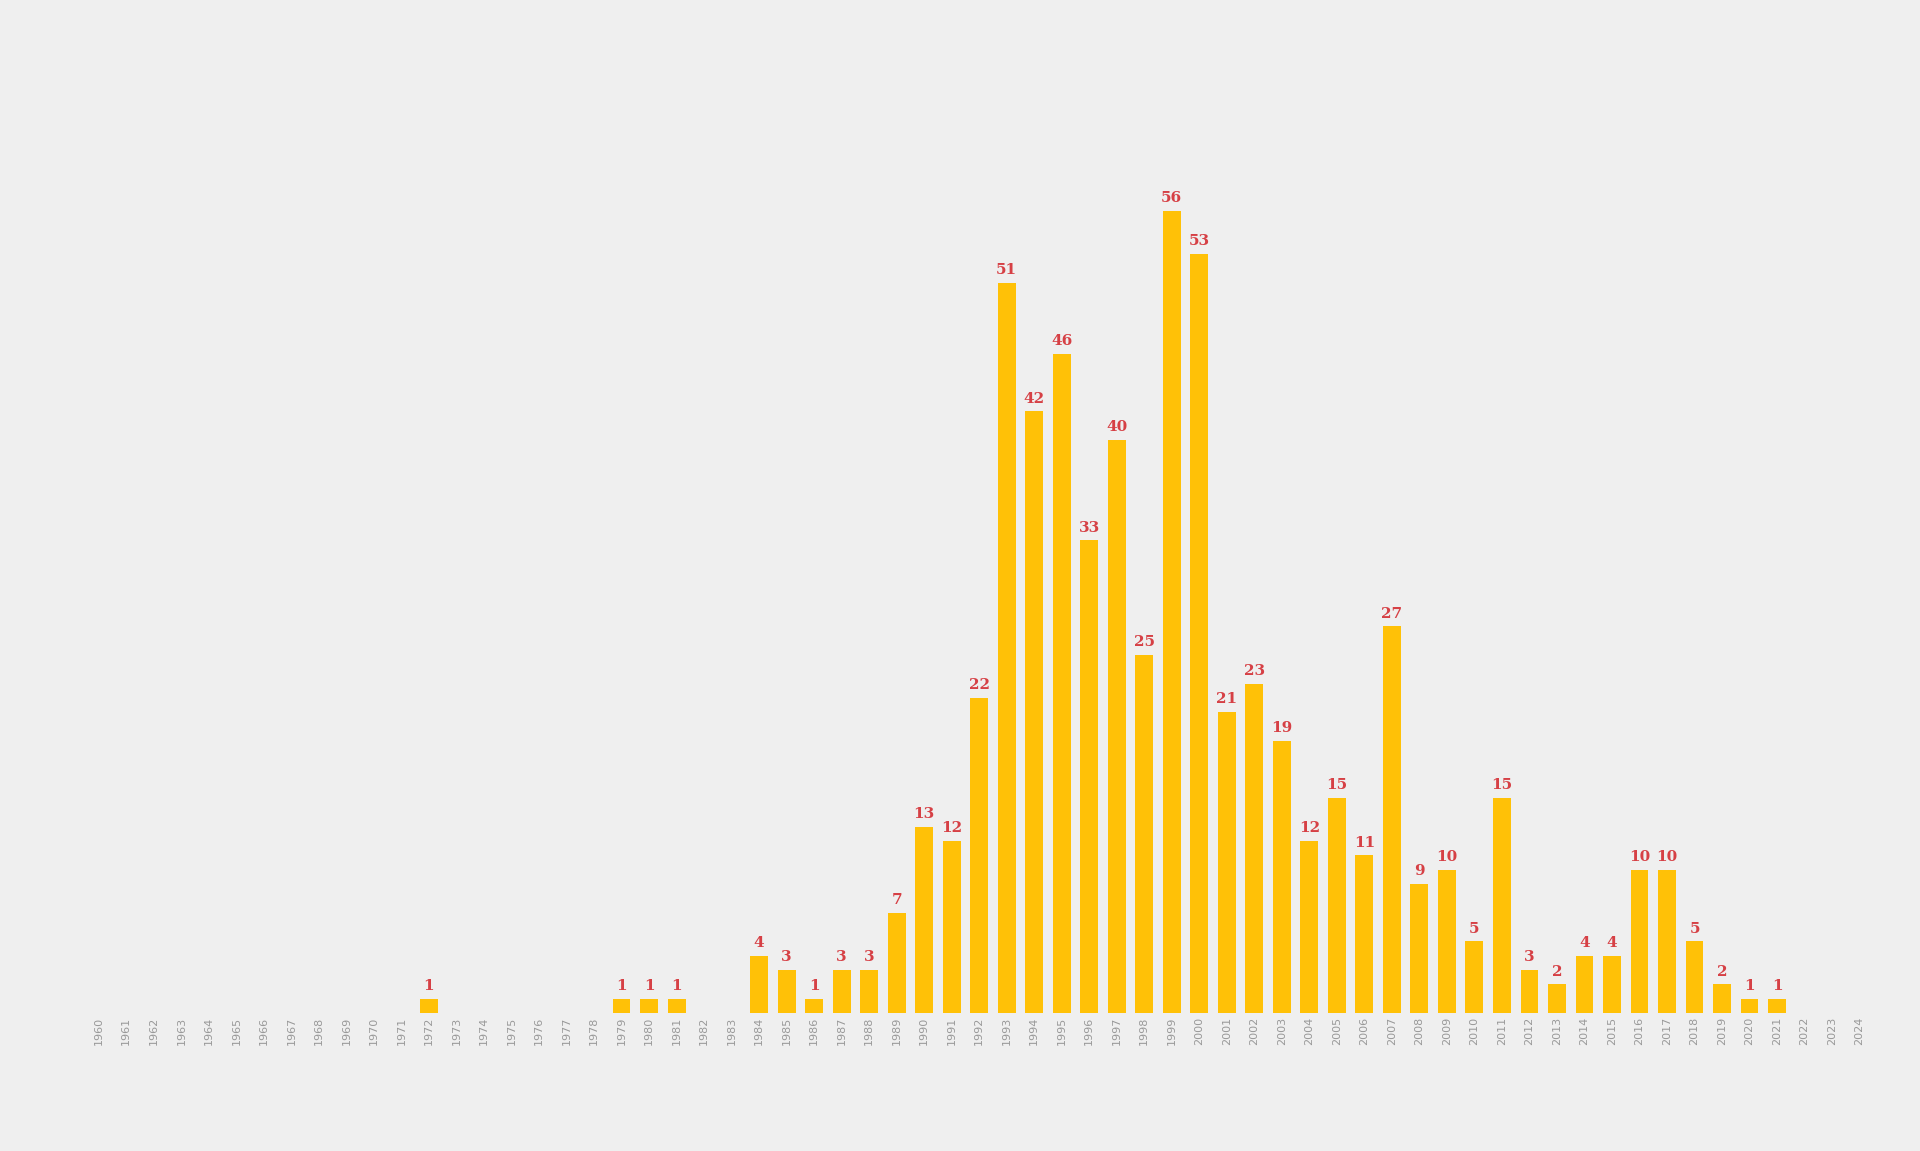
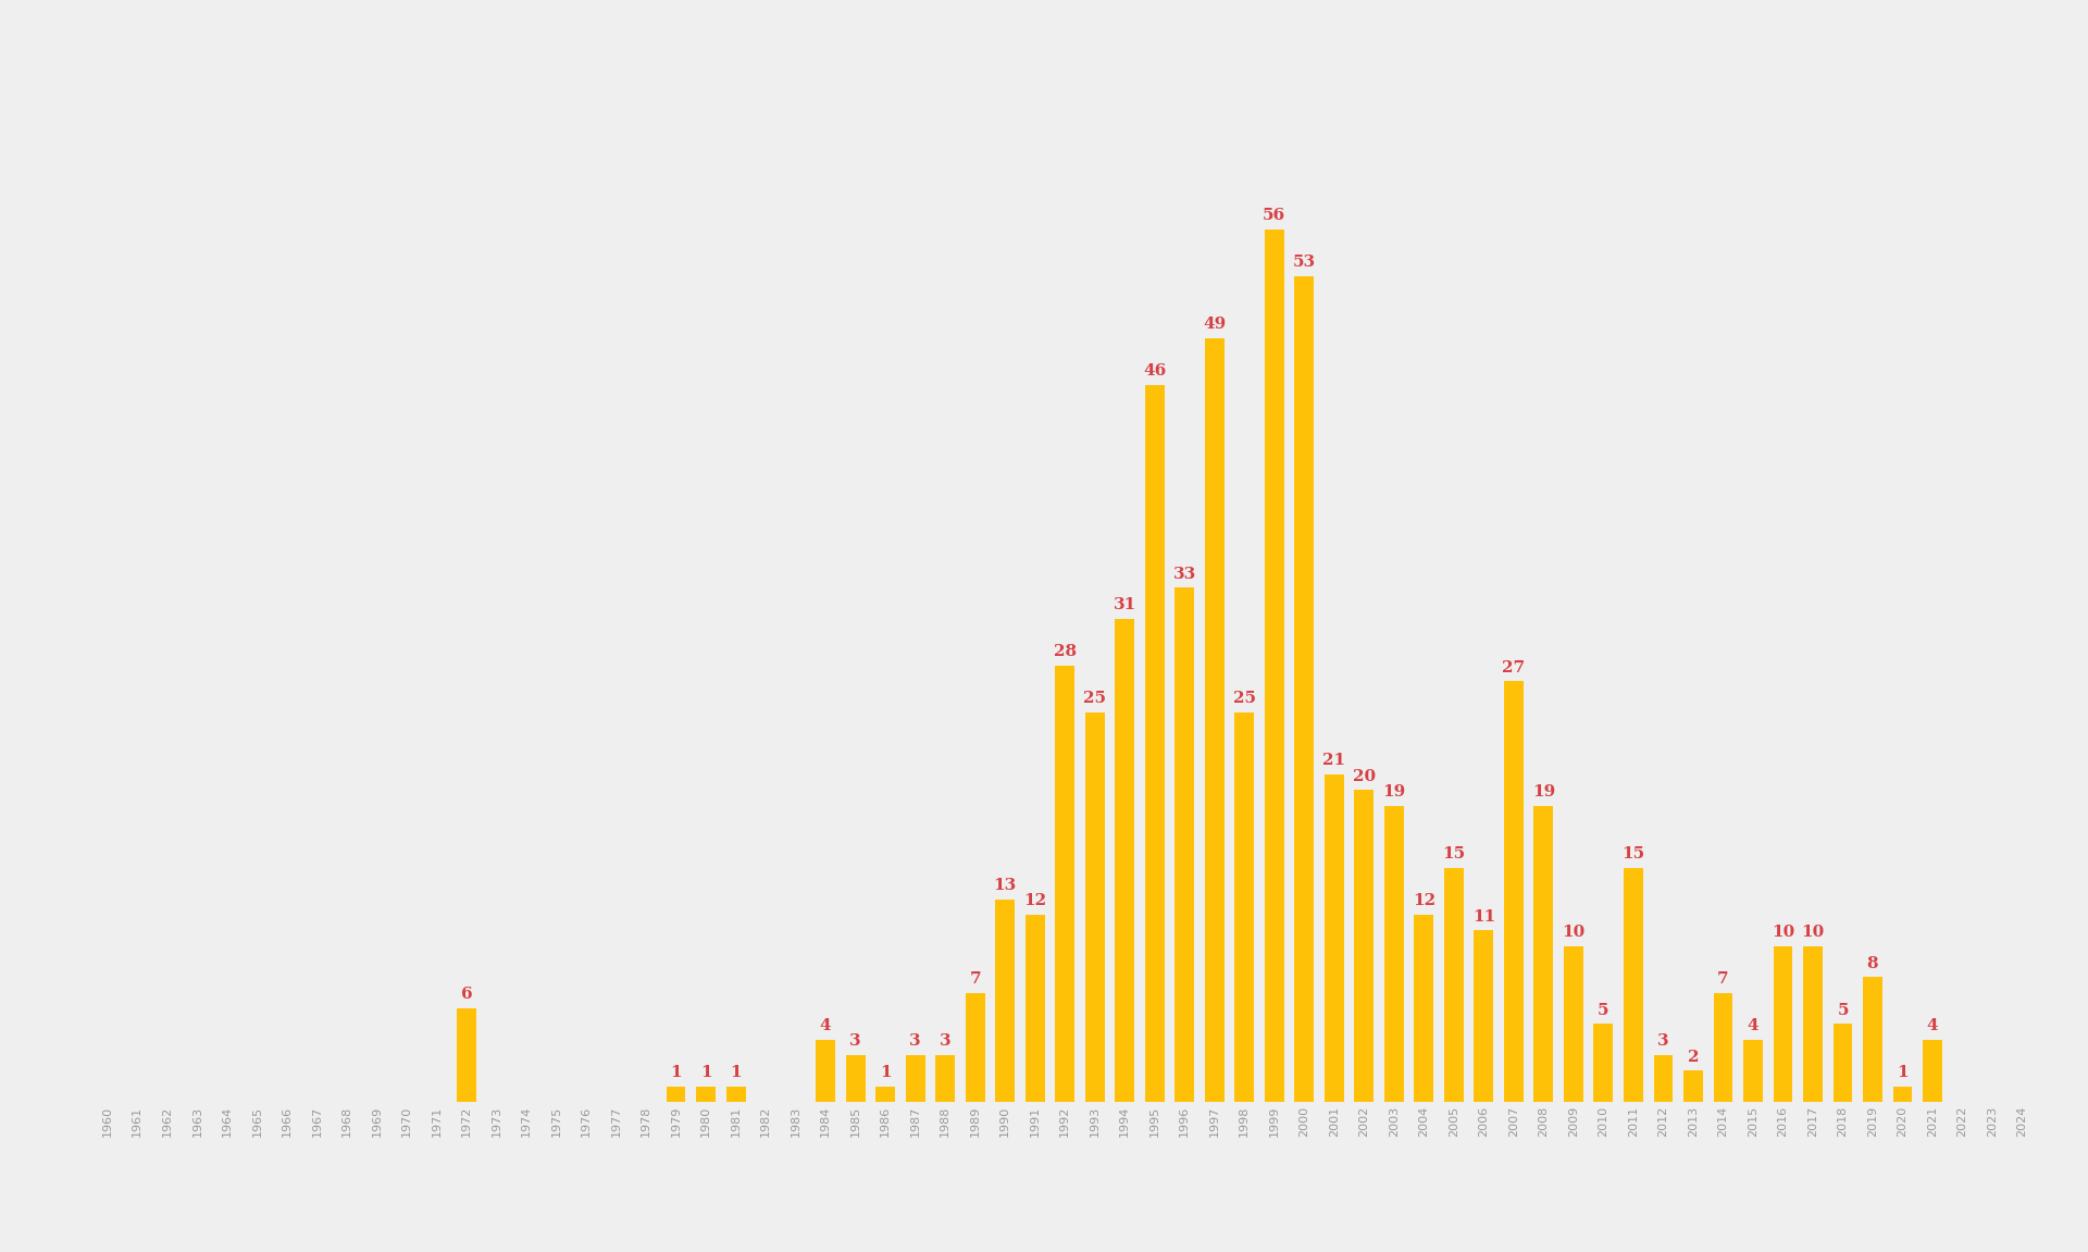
1972: 1 -> 6
1992: 22 -> 28
1993: 51 -> 25
1994: 42 -> 31
1997: 40 -> 49
2002: 23 -> 20
2008: 9 -> 19
2014: 4 -> 7
2019: 2 -> 8
2021: 1 -> 4
